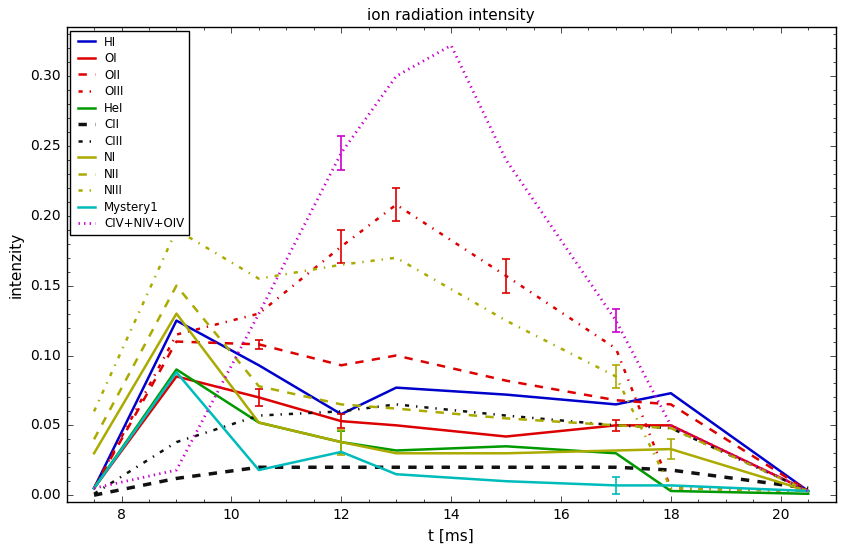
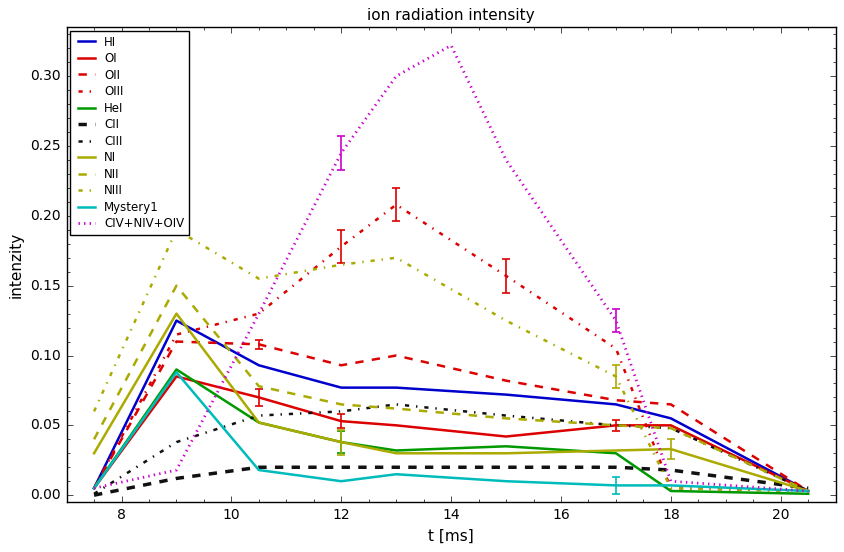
HI/12: 0.058 -> 0.077
Mystery1/12: 0.031 -> 0.010
HI/18: 0.073 -> 0.055
CIV+NIV+OIV/18: 0.050 -> 0.010
